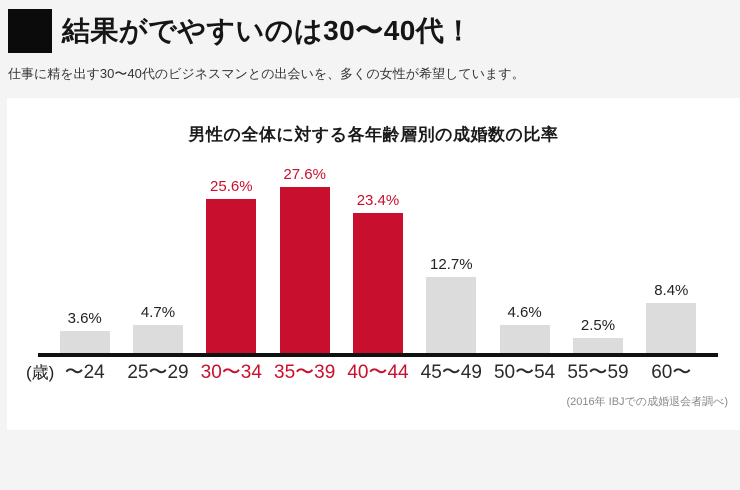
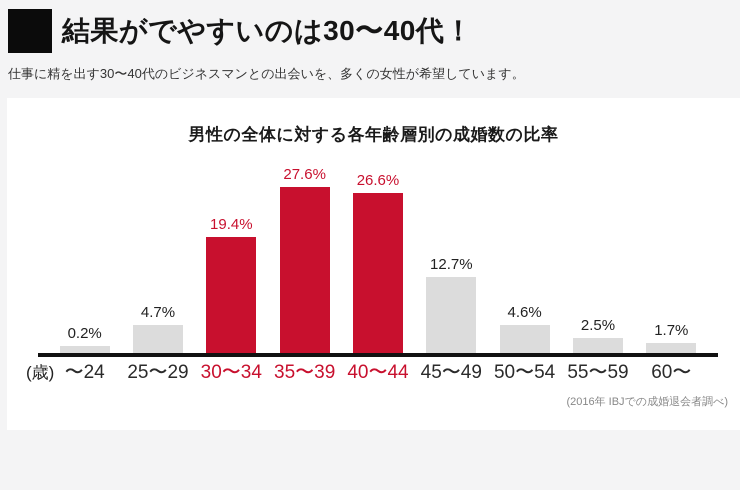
〜24: 3.6% -> 0.2%
30〜34: 25.6% -> 19.4%
40〜44: 23.4% -> 26.6%
60〜: 8.4% -> 1.7%
